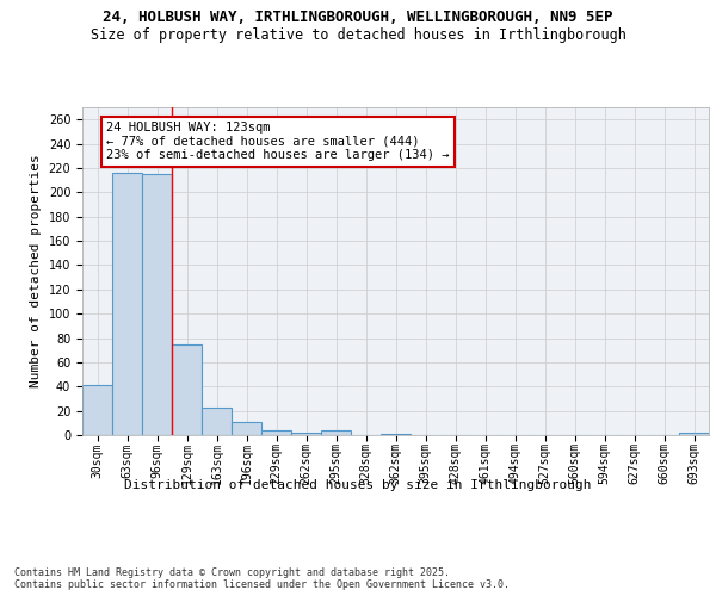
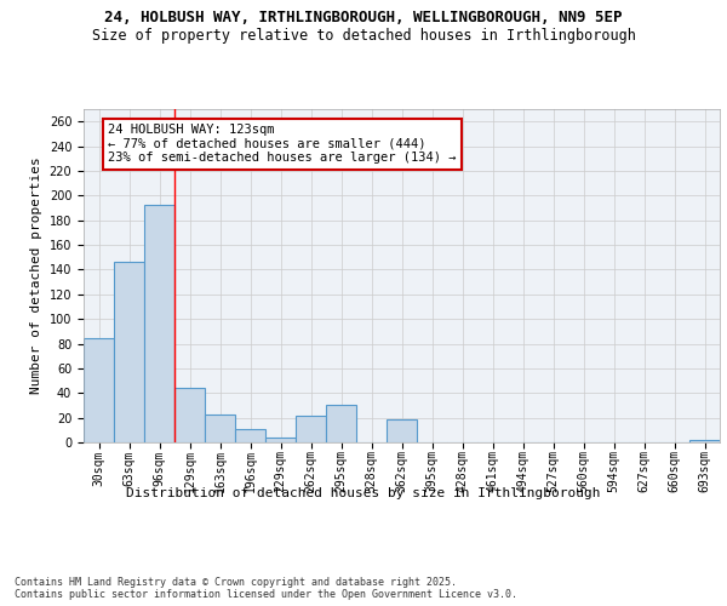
30sqm: 41 -> 84
63sqm: 216 -> 146
96sqm: 215 -> 192
129sqm: 75 -> 44
262sqm: 2 -> 22
295sqm: 4 -> 30
362sqm: 1 -> 19
